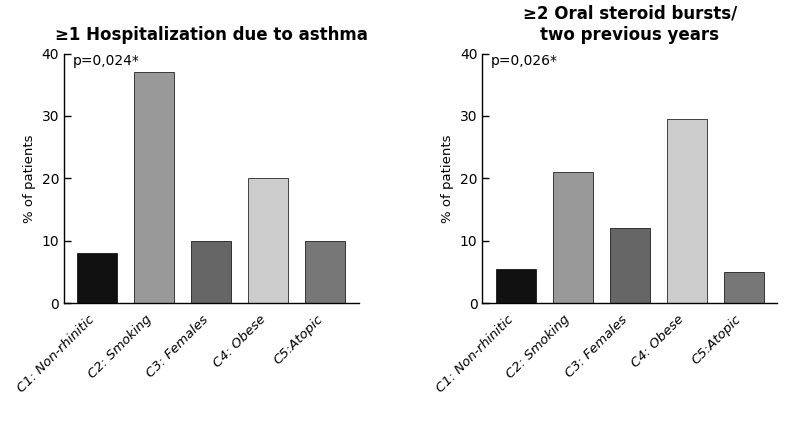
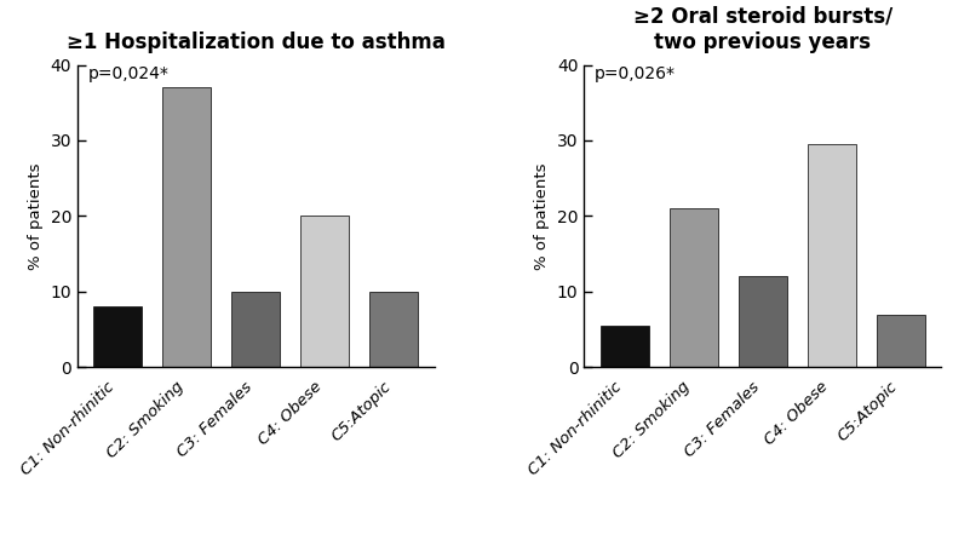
≥2 Oral steroid bursts/ two previous years/C5:Atopic: 5.0 -> 7.0
